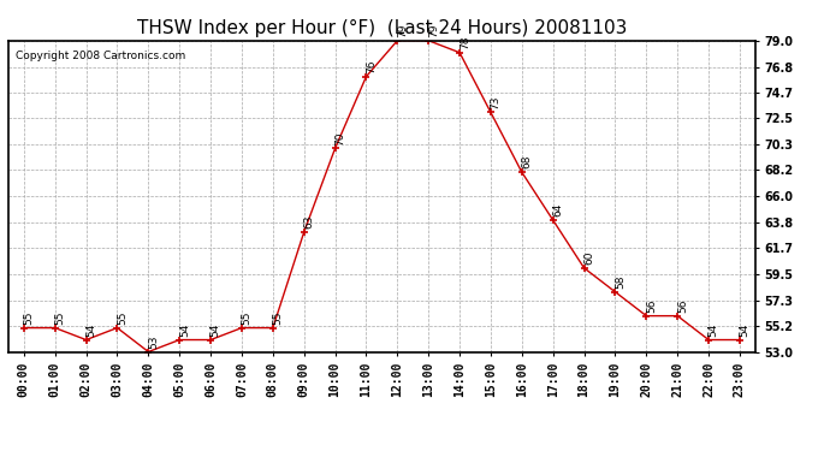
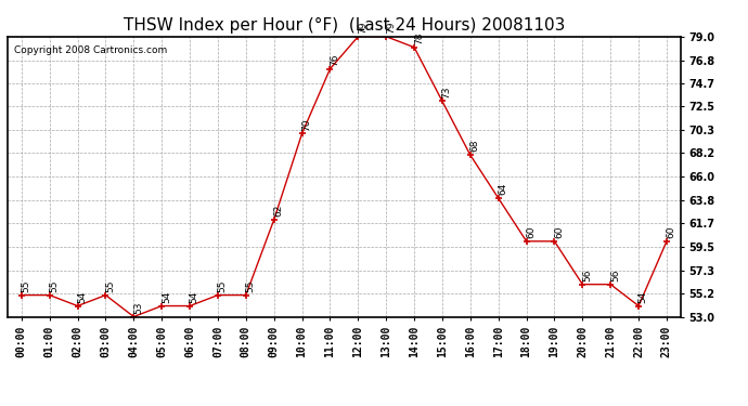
09:00: 63 -> 62
19:00: 58 -> 60
23:00: 54 -> 60
